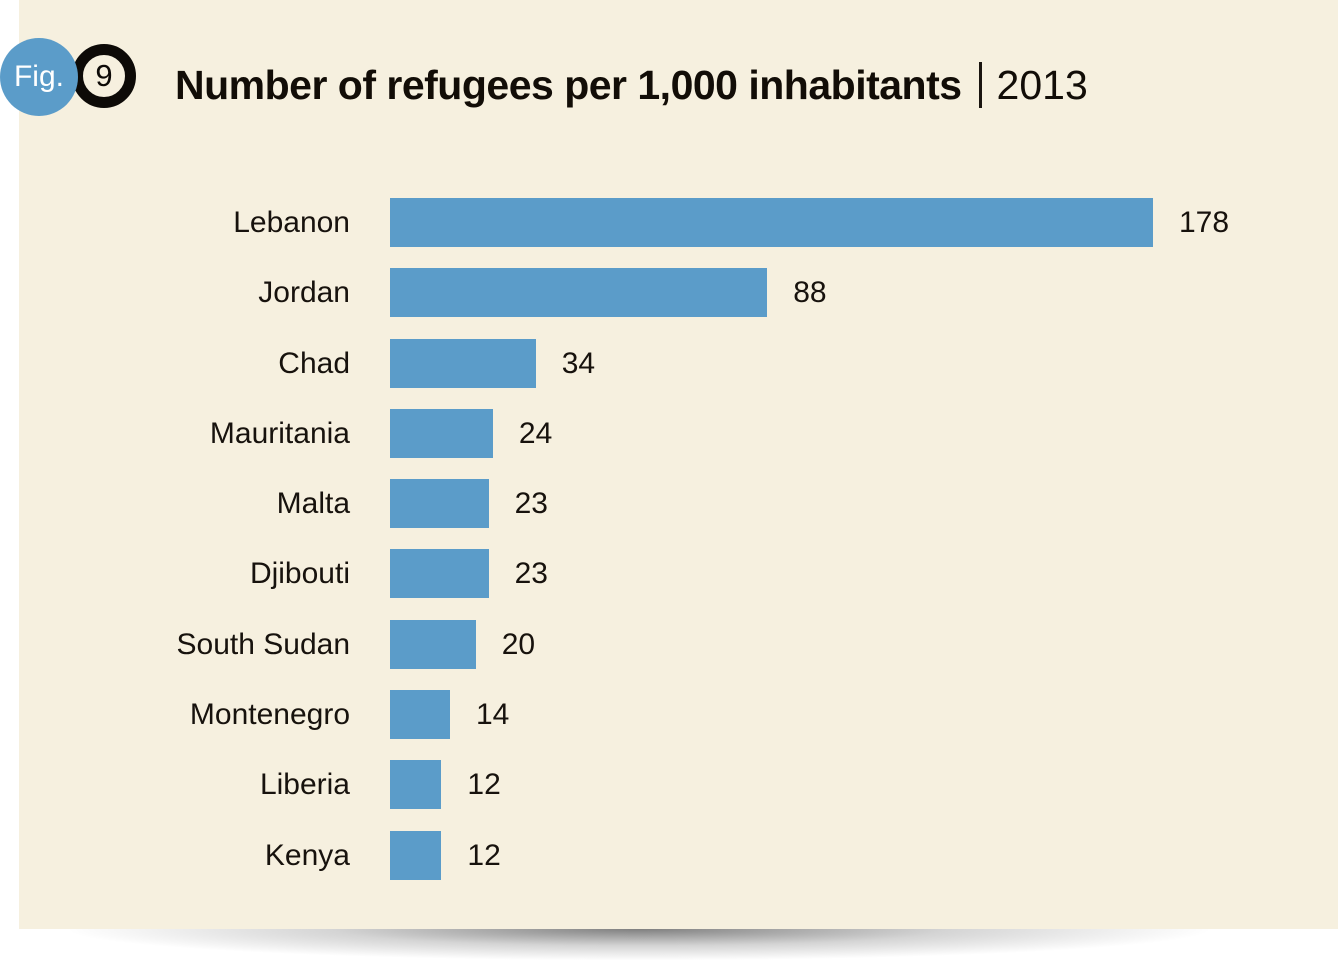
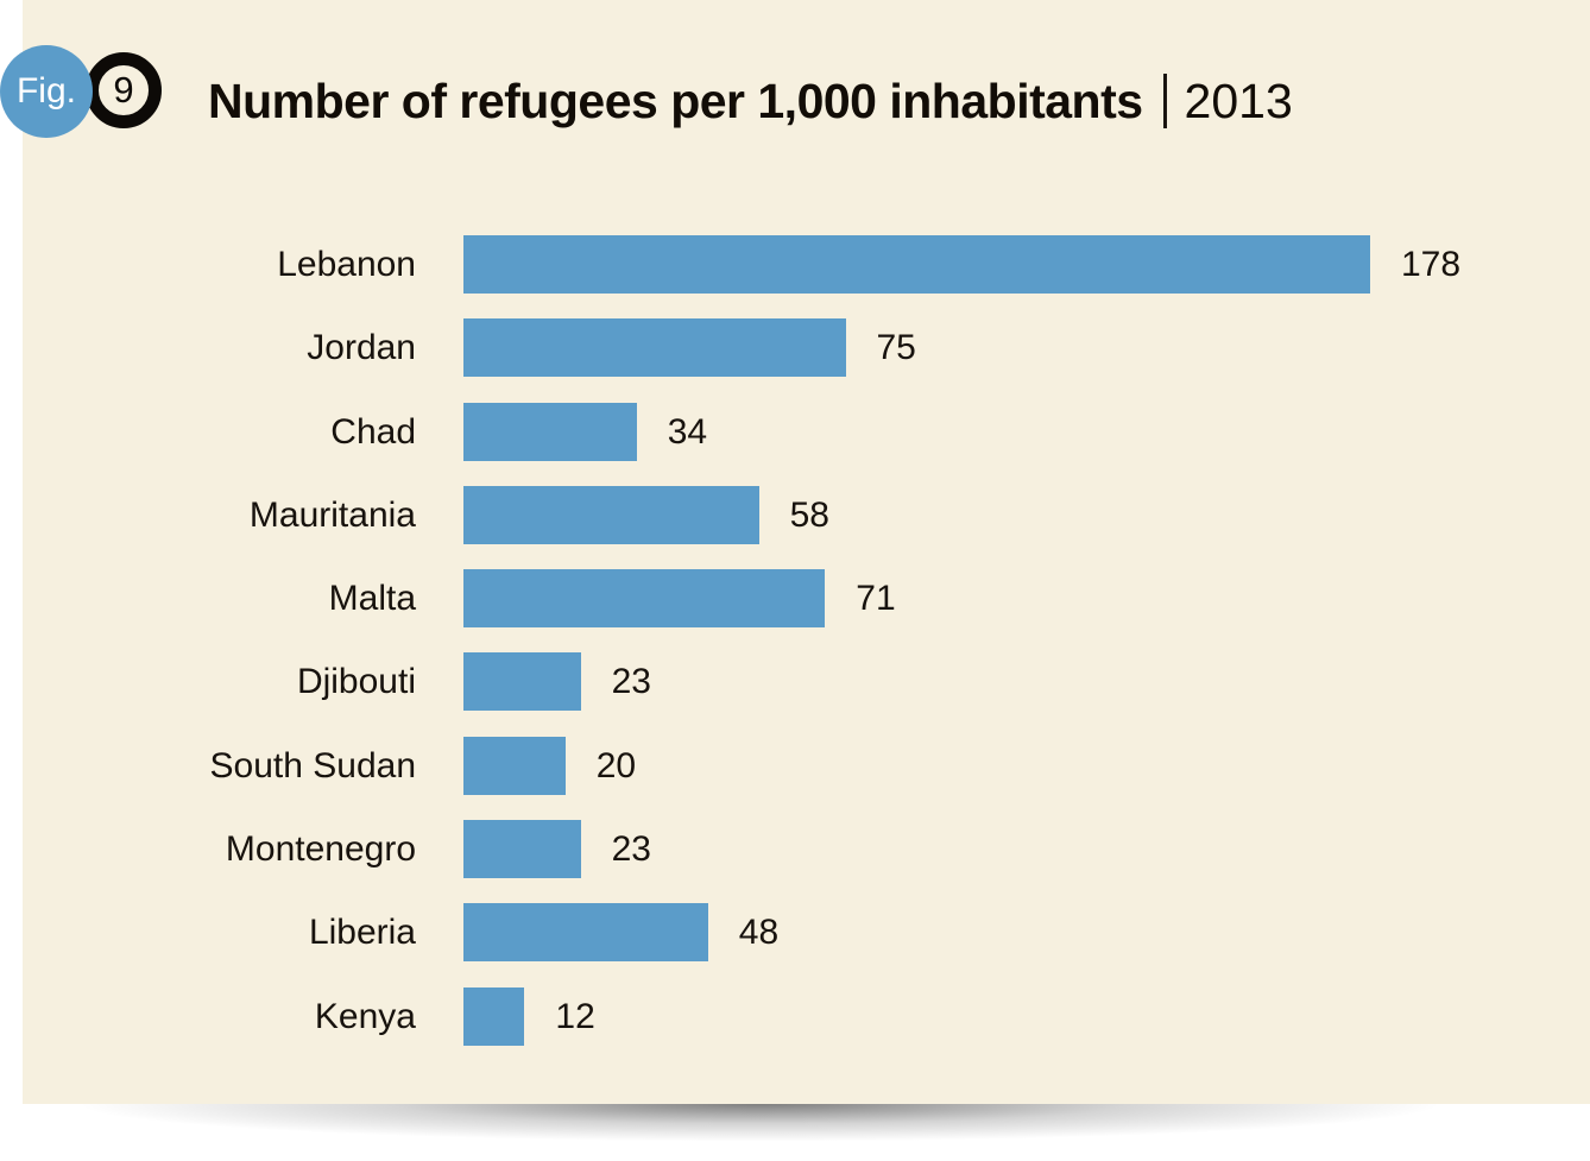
Jordan: 88 -> 75
Mauritania: 24 -> 58
Malta: 23 -> 71
Montenegro: 14 -> 23
Liberia: 12 -> 48
